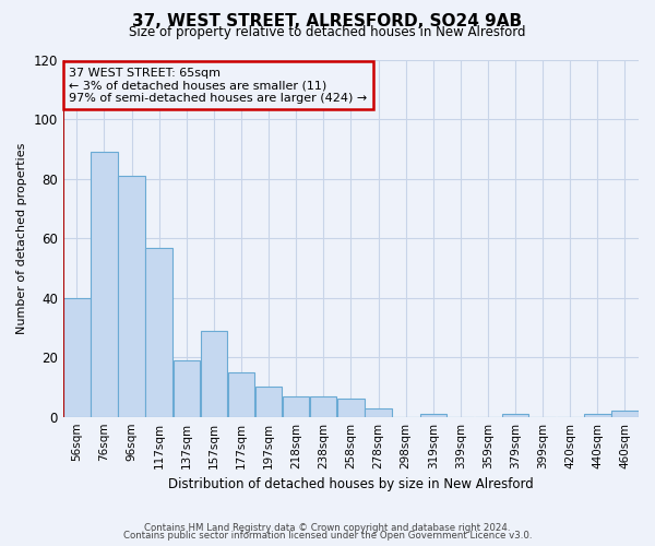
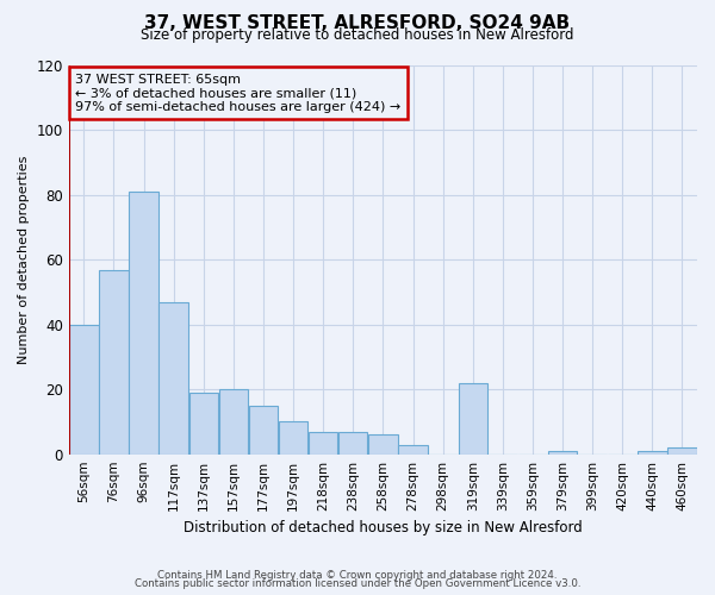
76sqm: 89 -> 57
117sqm: 57 -> 47
157sqm: 29 -> 20
319sqm: 1 -> 22
